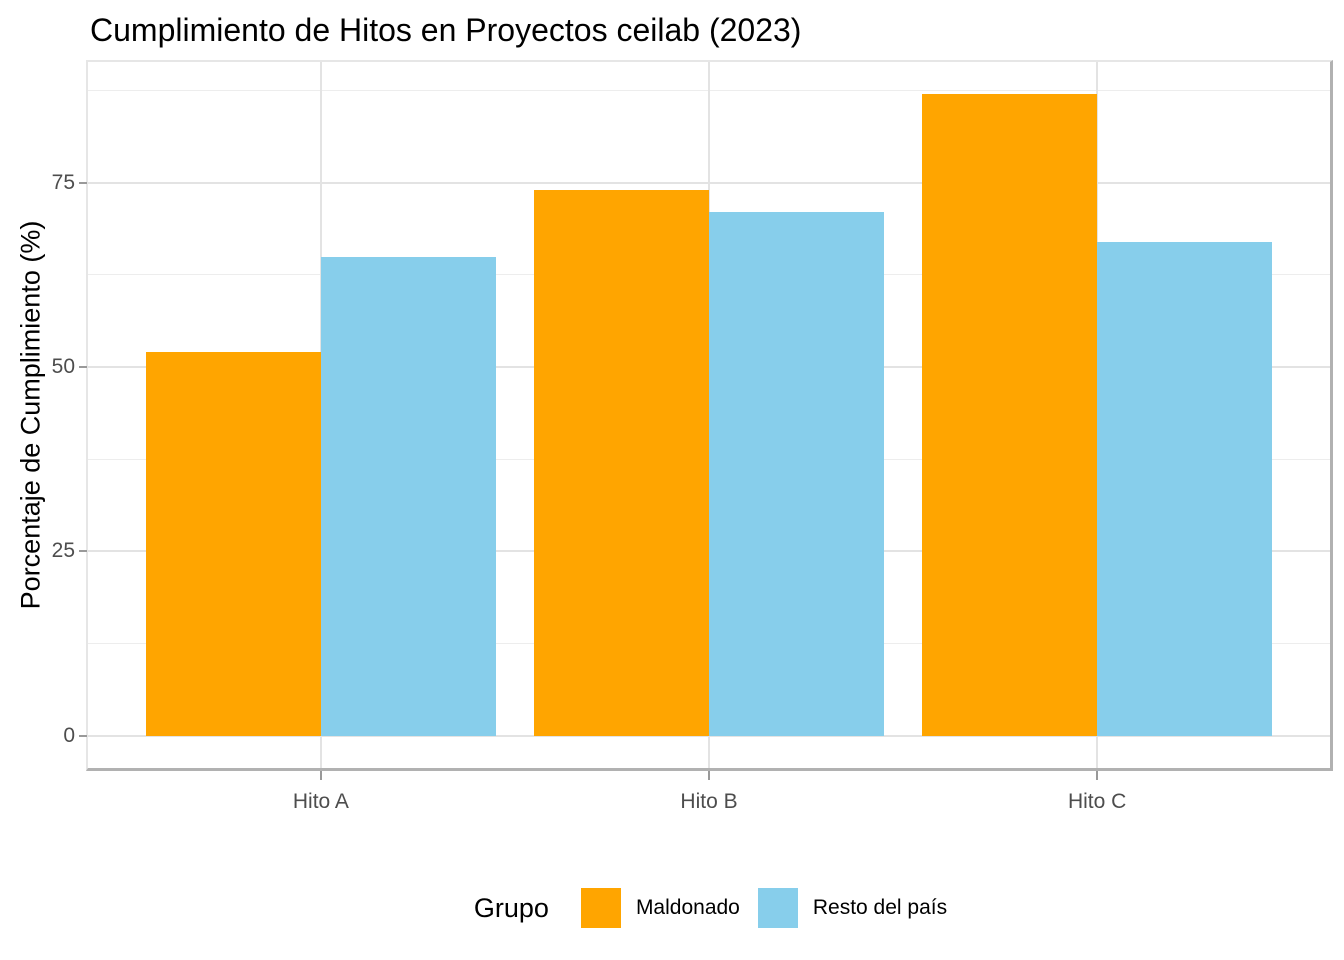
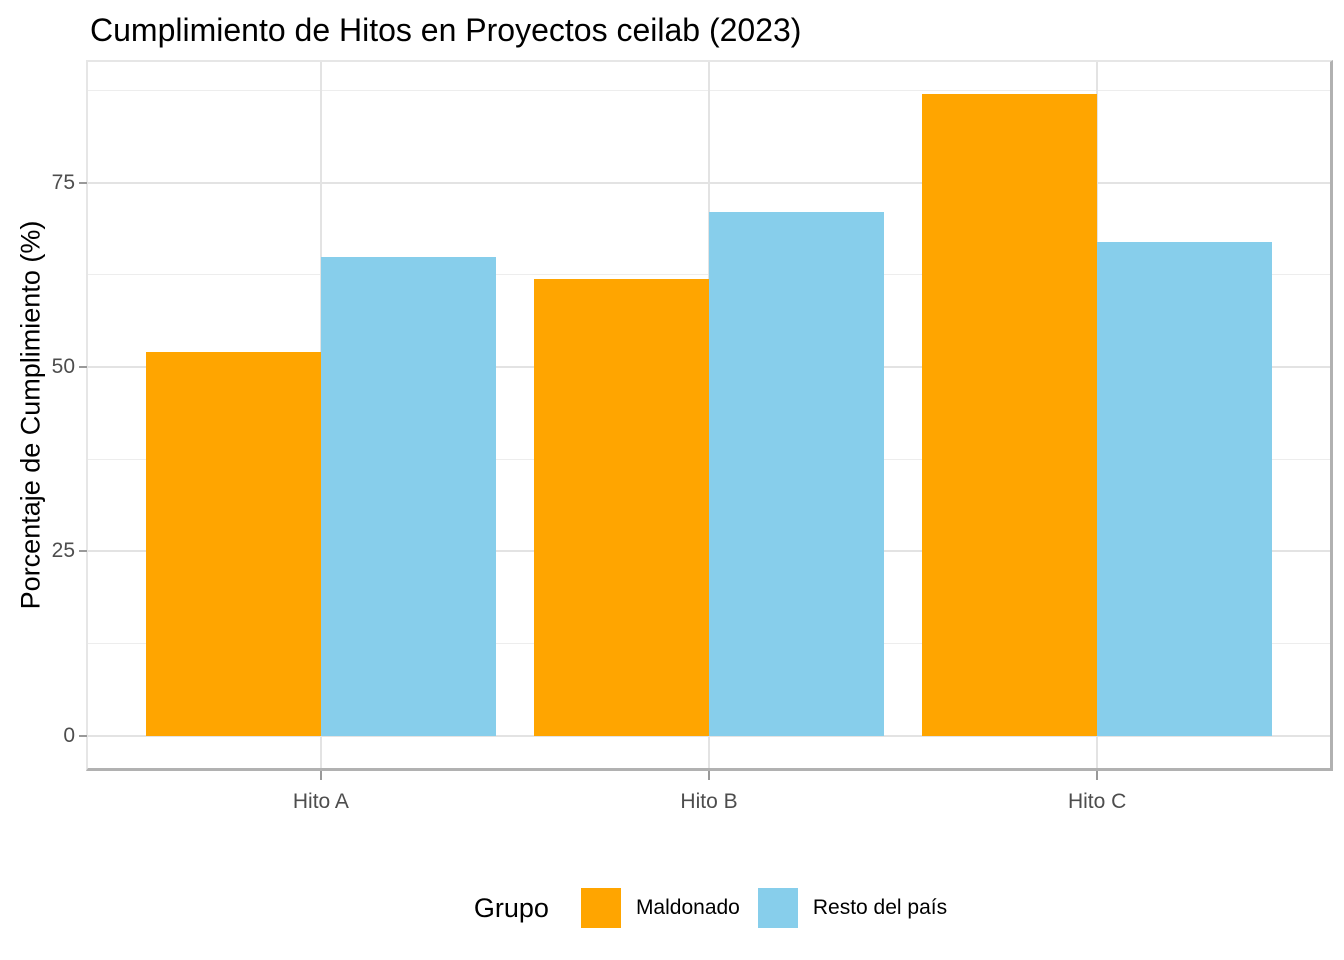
Maldonado/Hito B: 74 -> 62
